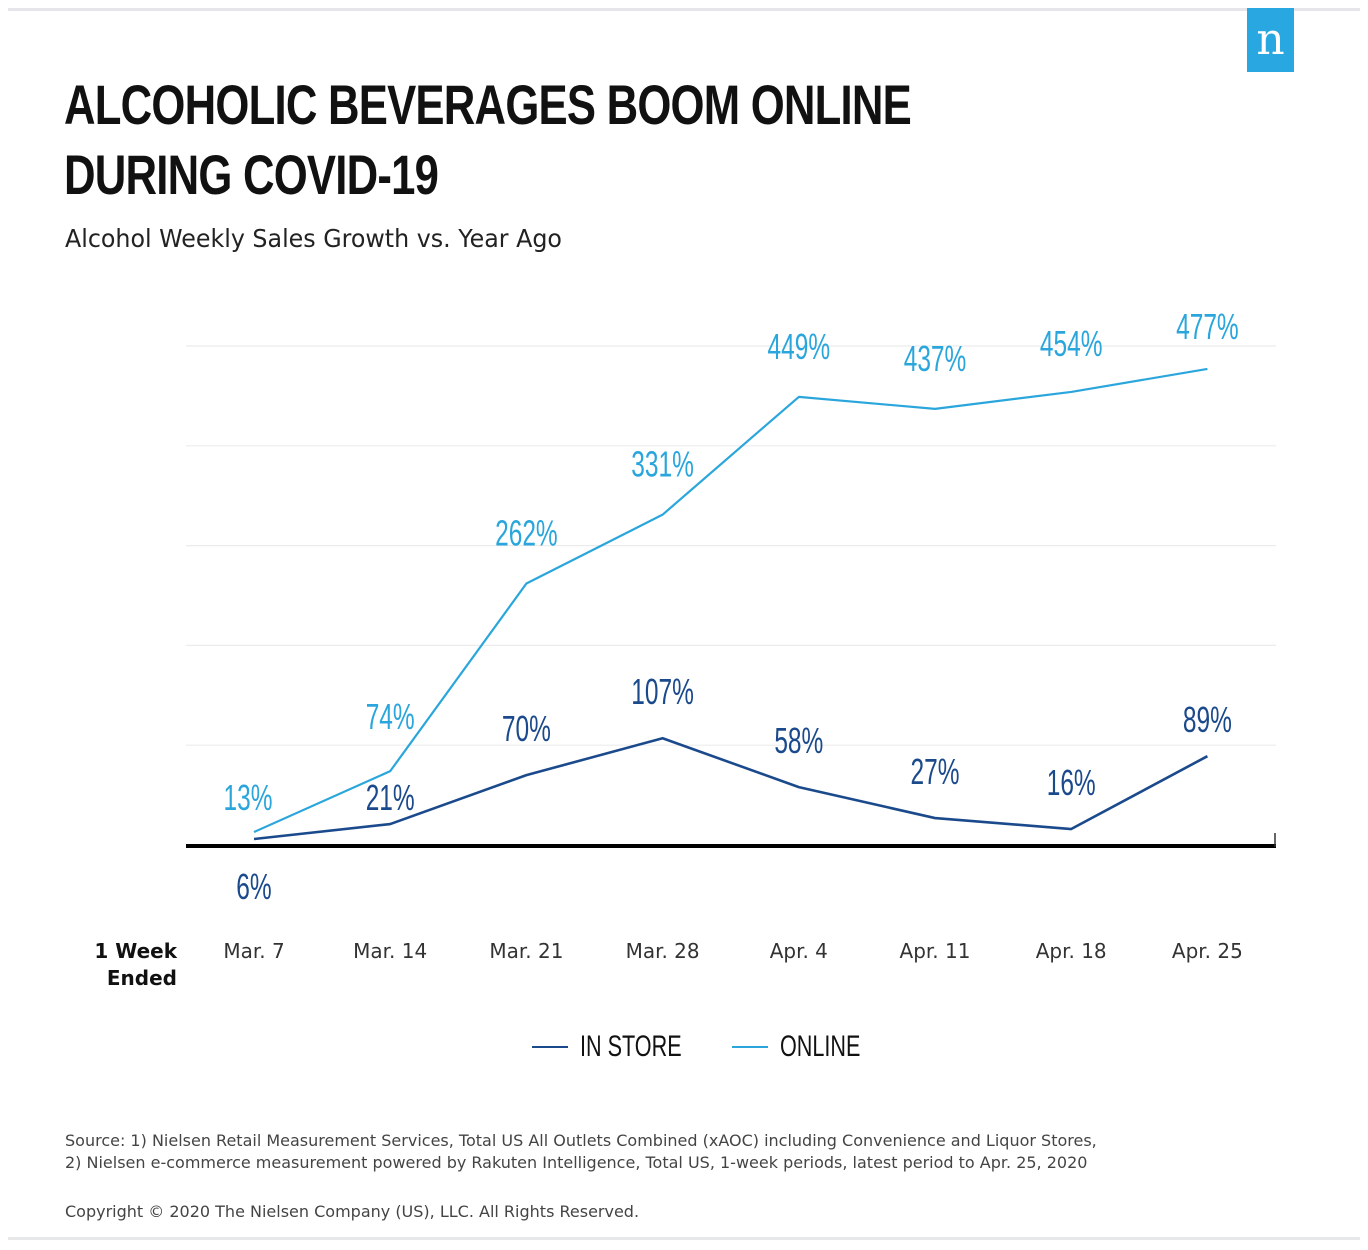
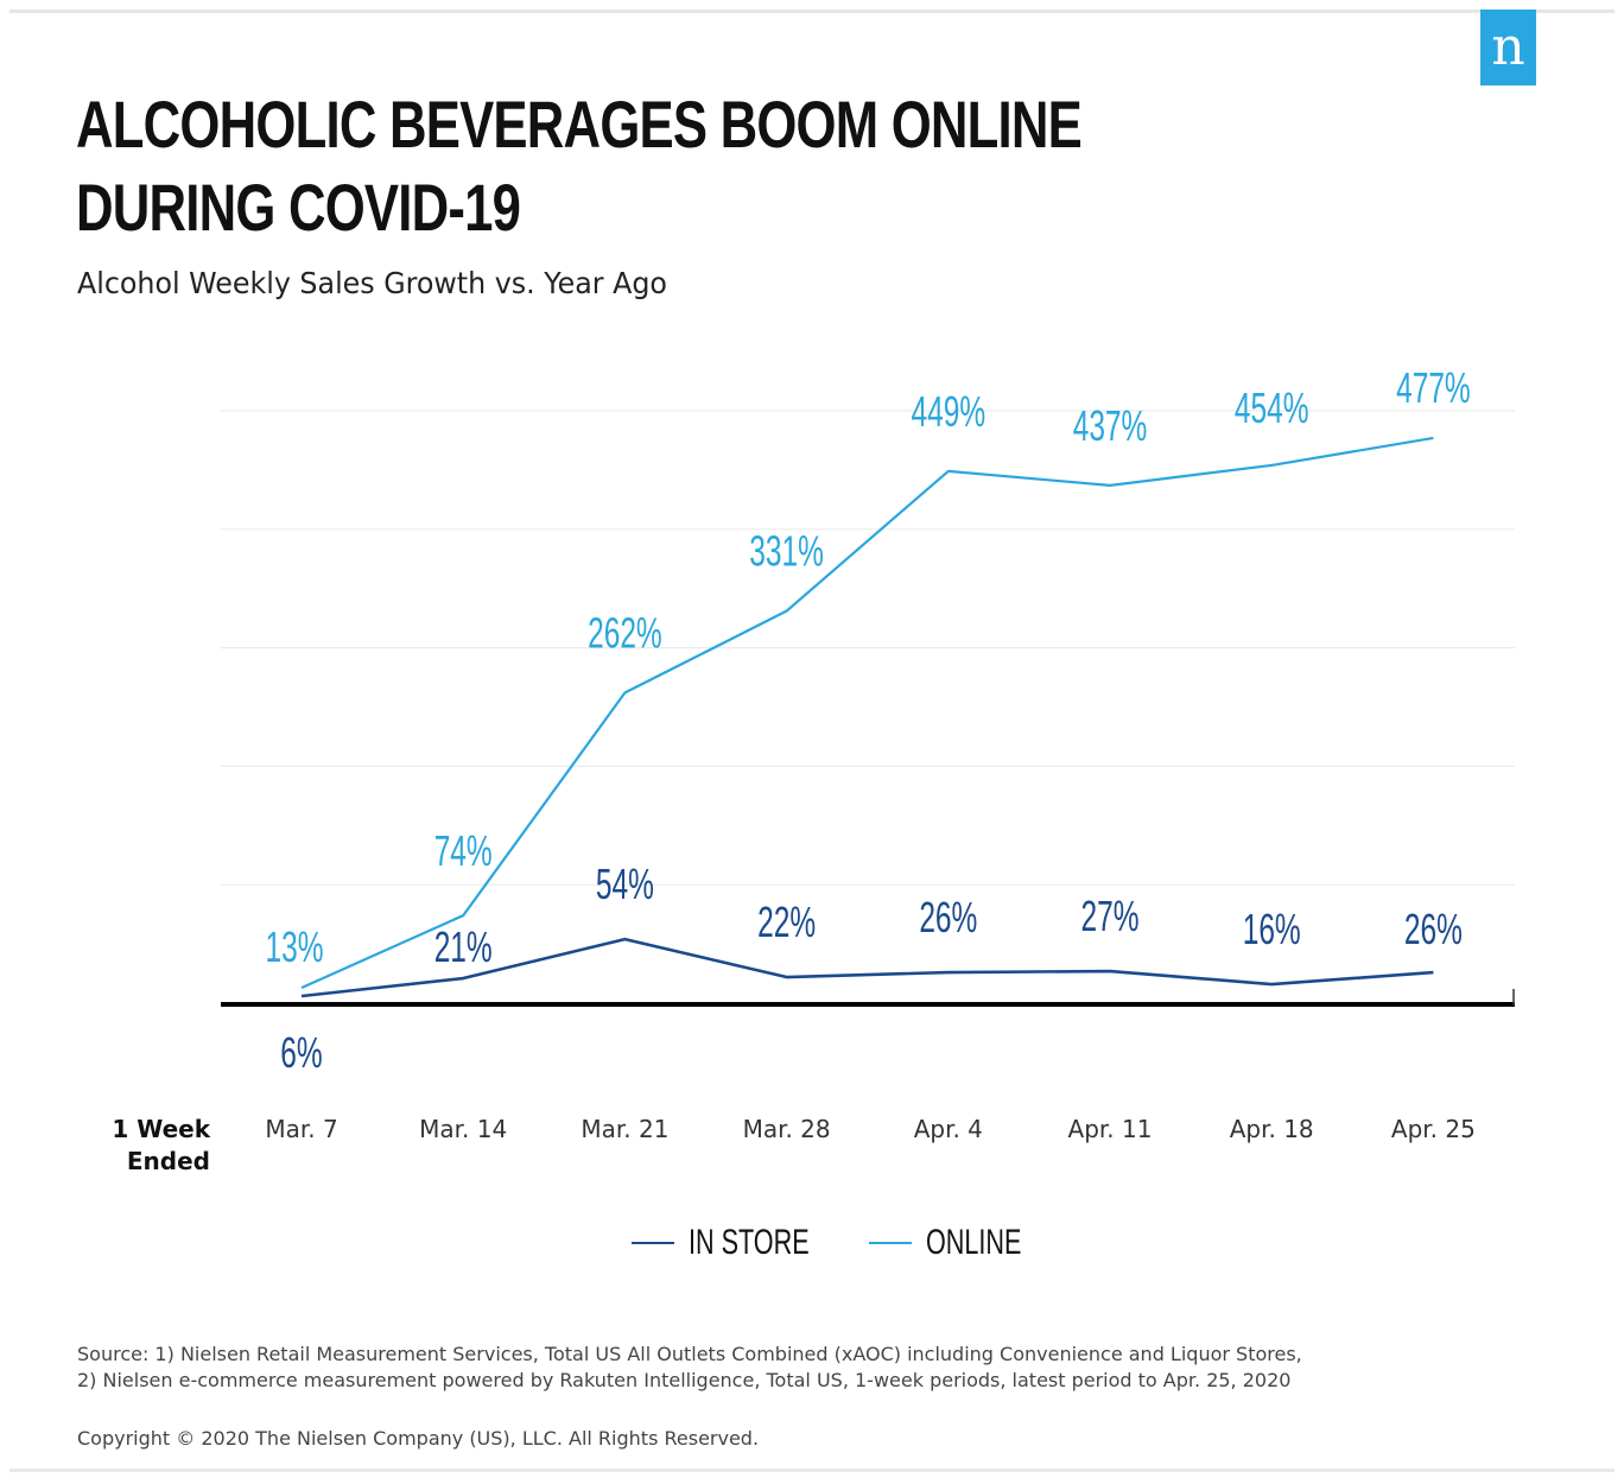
IN STORE/Mar. 21: 70% -> 54%
IN STORE/Mar. 28: 107% -> 22%
IN STORE/Apr. 4: 58% -> 26%
IN STORE/Apr. 25: 89% -> 26%
